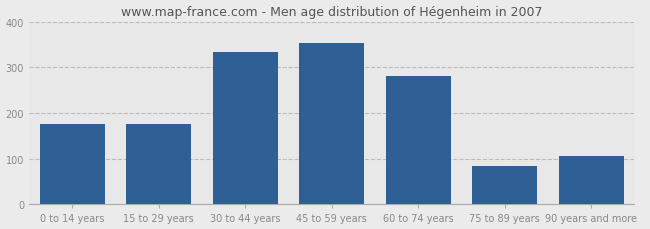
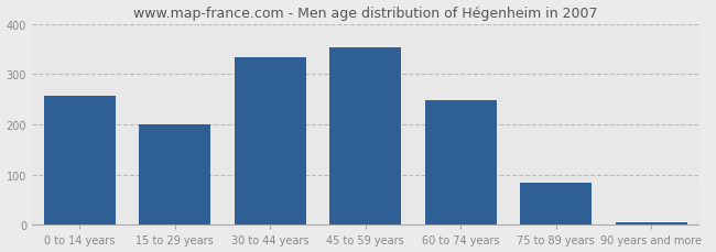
0 to 14 years: 175 -> 257
15 to 29 years: 175 -> 201
60 to 74 years: 280 -> 247
90 years and more: 105 -> 5
